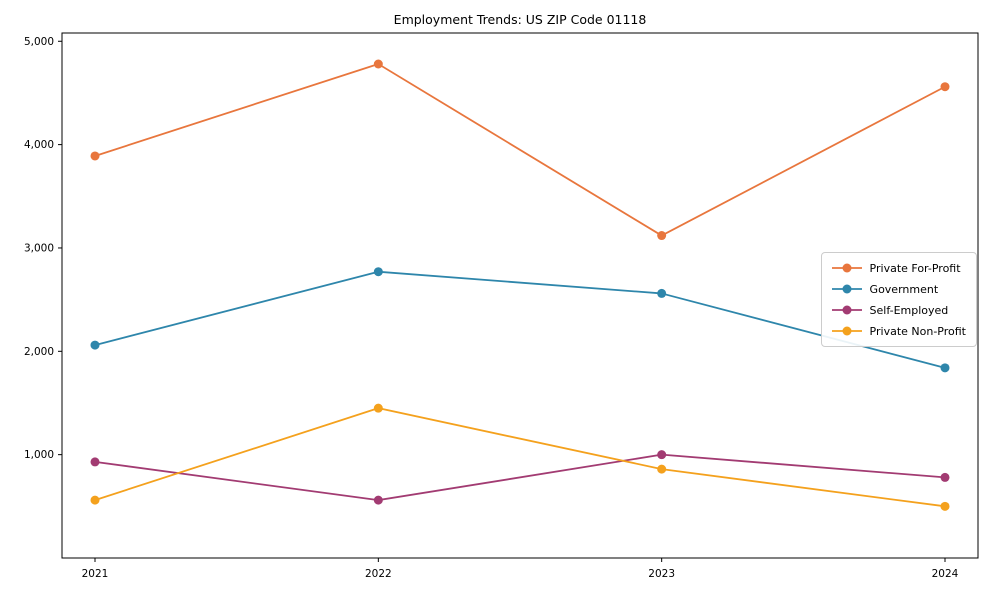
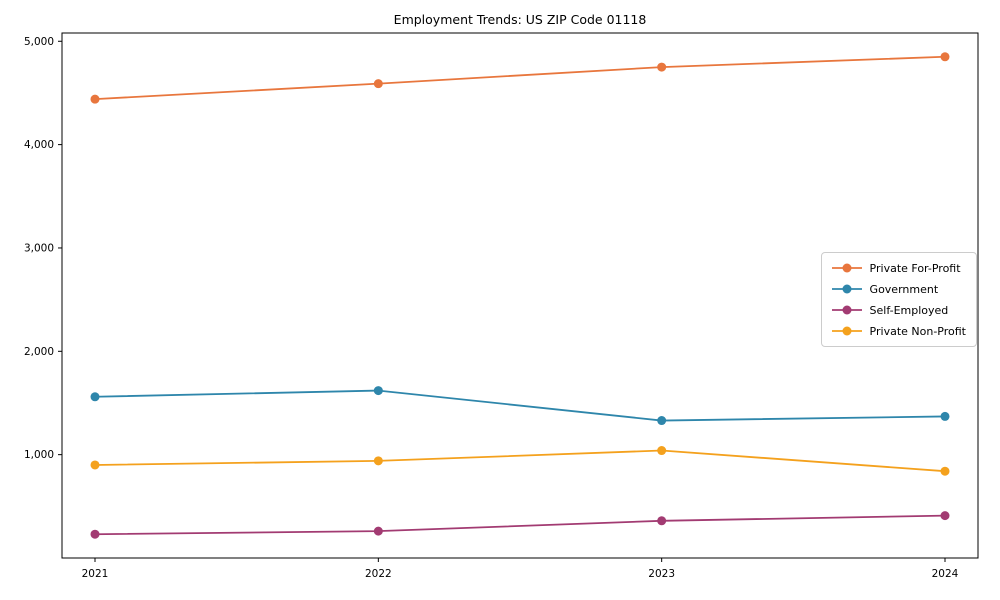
Private For-Profit/2021: 3890 -> 4440
Government/2021: 2060 -> 1560
Self-Employed/2021: 930 -> 230
Private Non-Profit/2021: 560 -> 900
Private For-Profit/2022: 4780 -> 4590
Government/2022: 2770 -> 1620
Self-Employed/2022: 560 -> 260
Private Non-Profit/2022: 1450 -> 940
Private For-Profit/2023: 3120 -> 4750
Government/2023: 2560 -> 1330
Self-Employed/2023: 1000 -> 360
Private Non-Profit/2023: 860 -> 1040
Private For-Profit/2024: 4560 -> 4850
Government/2024: 1840 -> 1370
Self-Employed/2024: 780 -> 410
Private Non-Profit/2024: 500 -> 840
